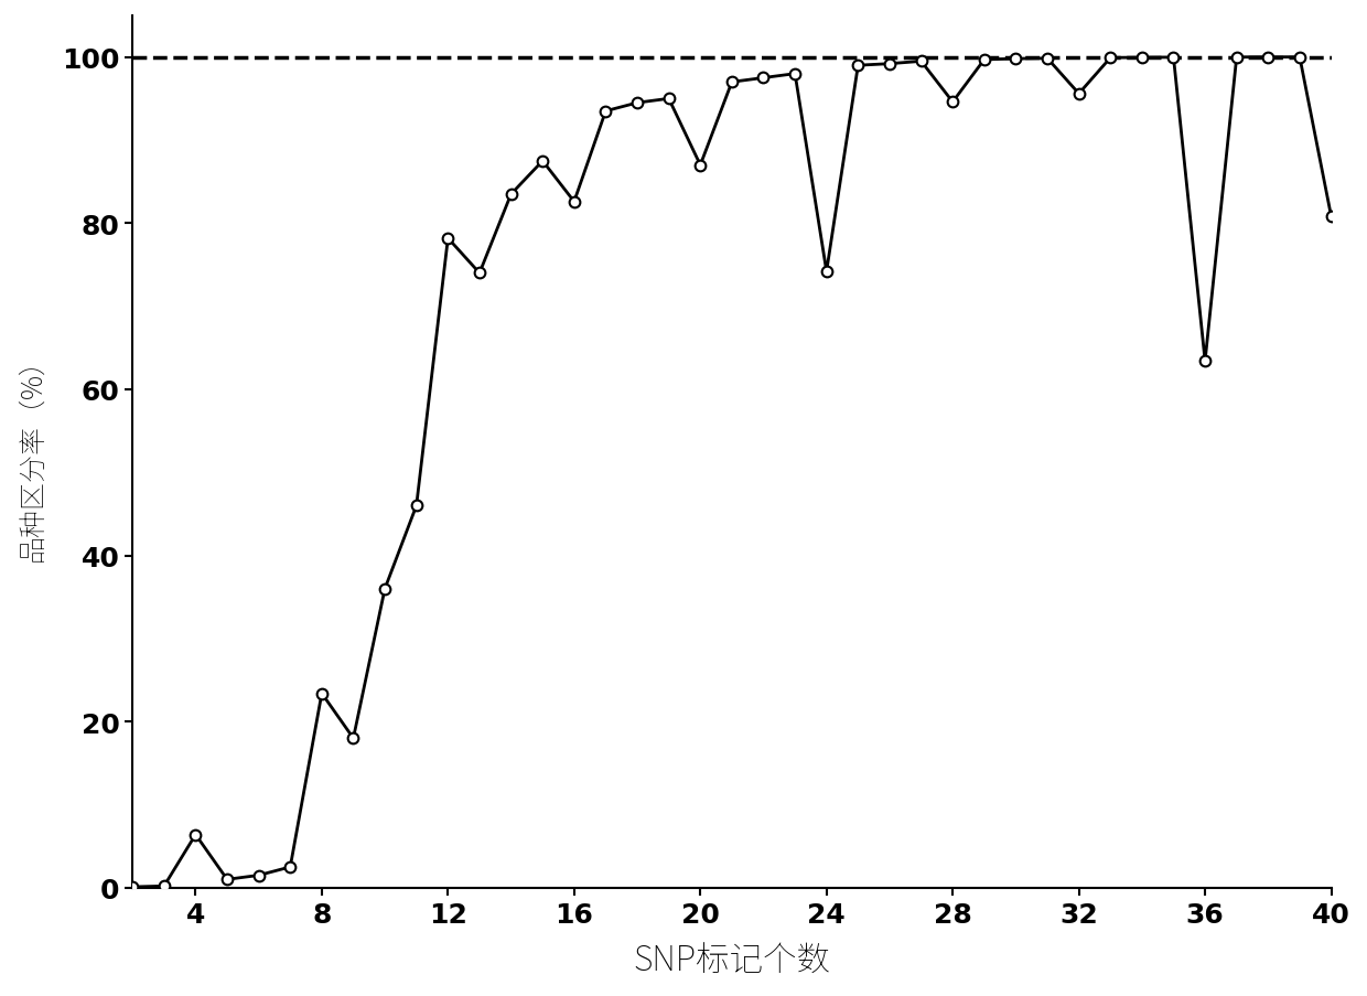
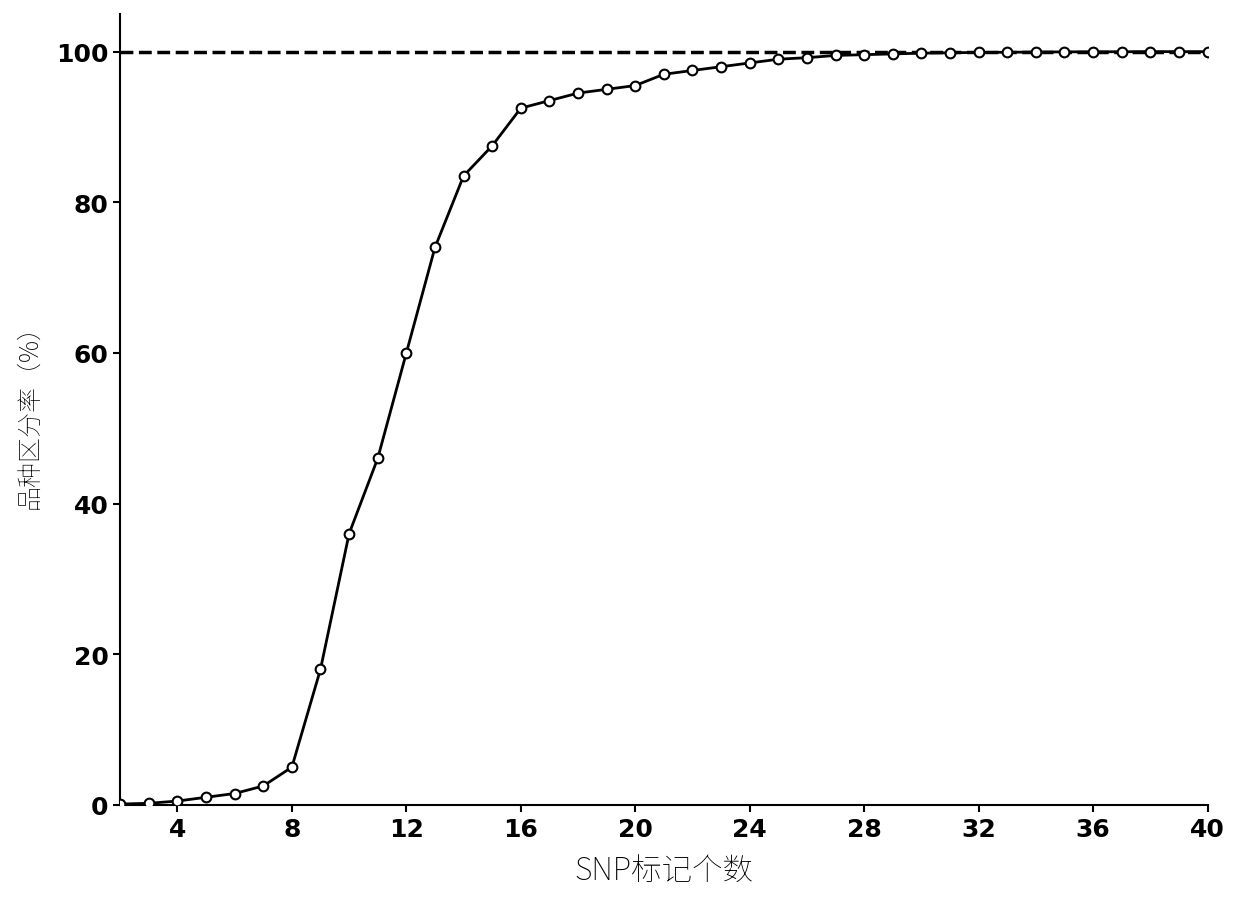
4: 6.4 -> 0.5
8: 23.4 -> 5.0
12: 78.2 -> 60.0
16: 82.6 -> 92.5
20: 87.0 -> 95.5
24: 74.2 -> 98.5
28: 94.6 -> 99.6
32: 95.6 -> 99.9
36: 63.4 -> 100.0
40: 80.8 -> 100.0
